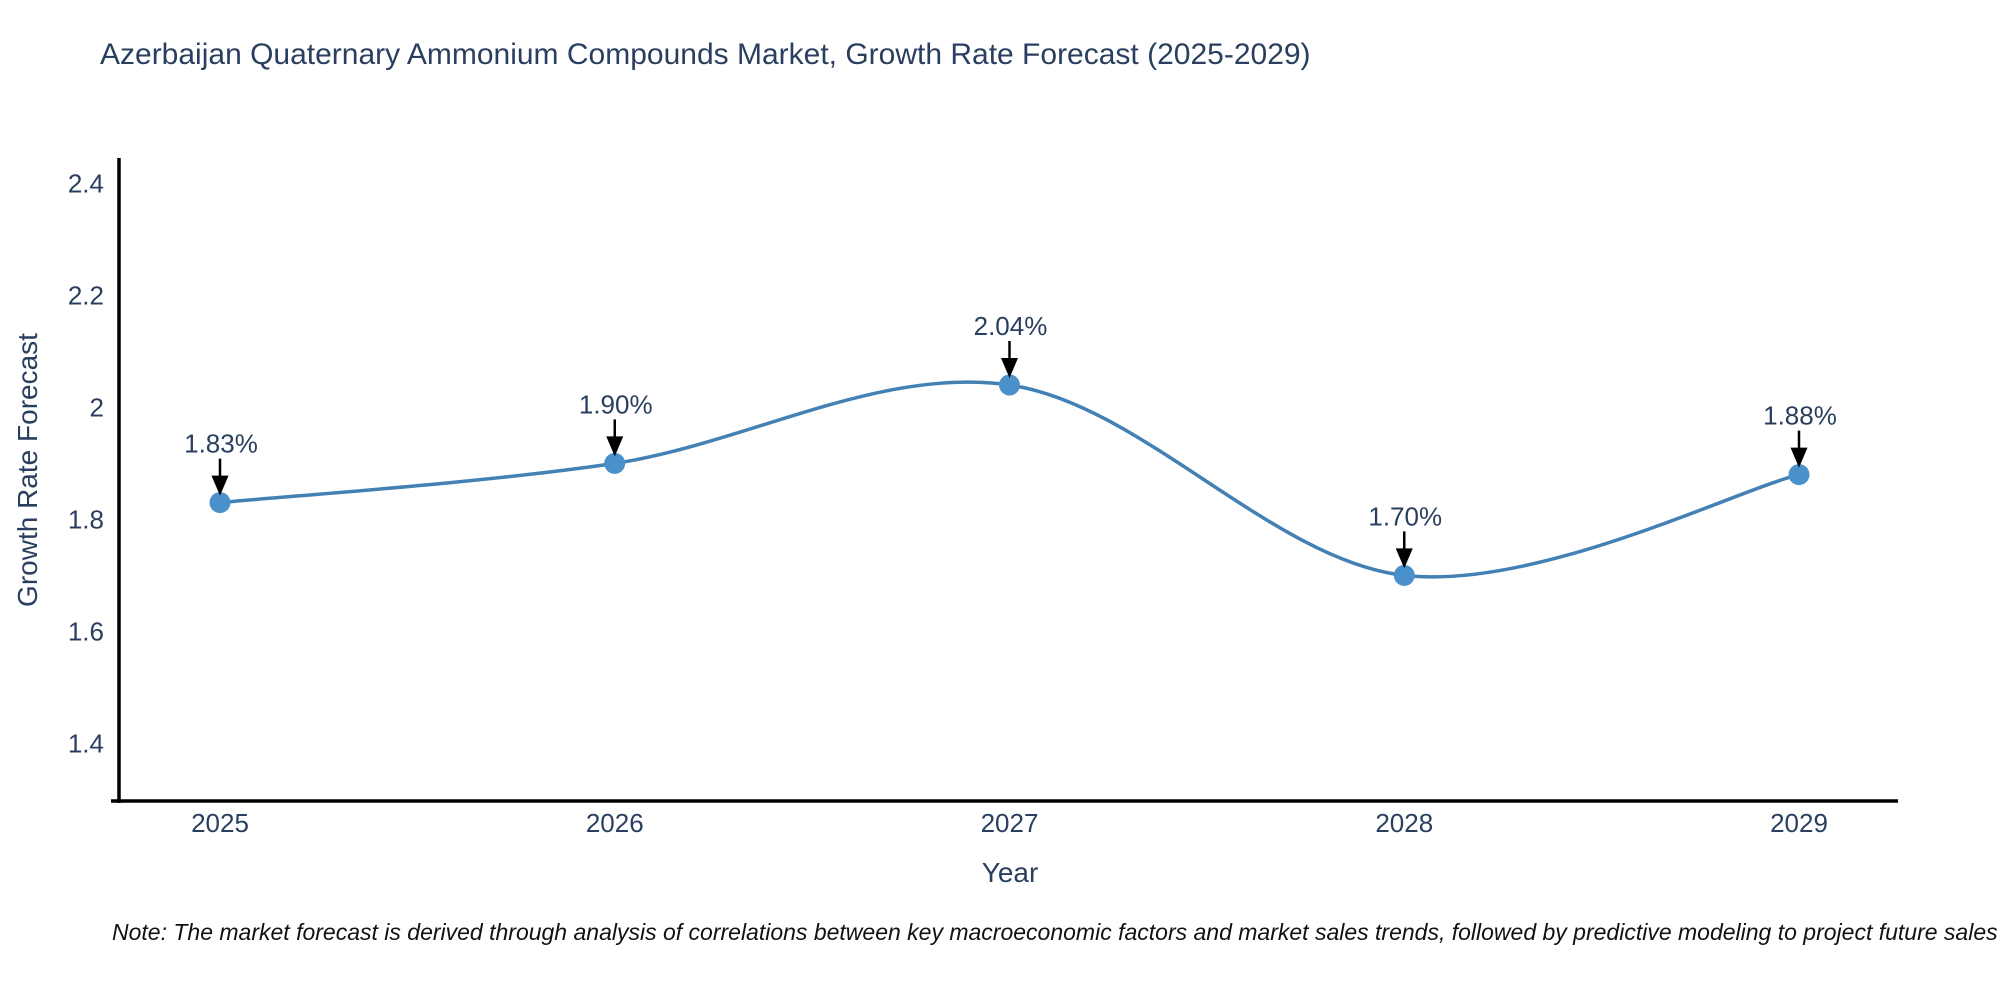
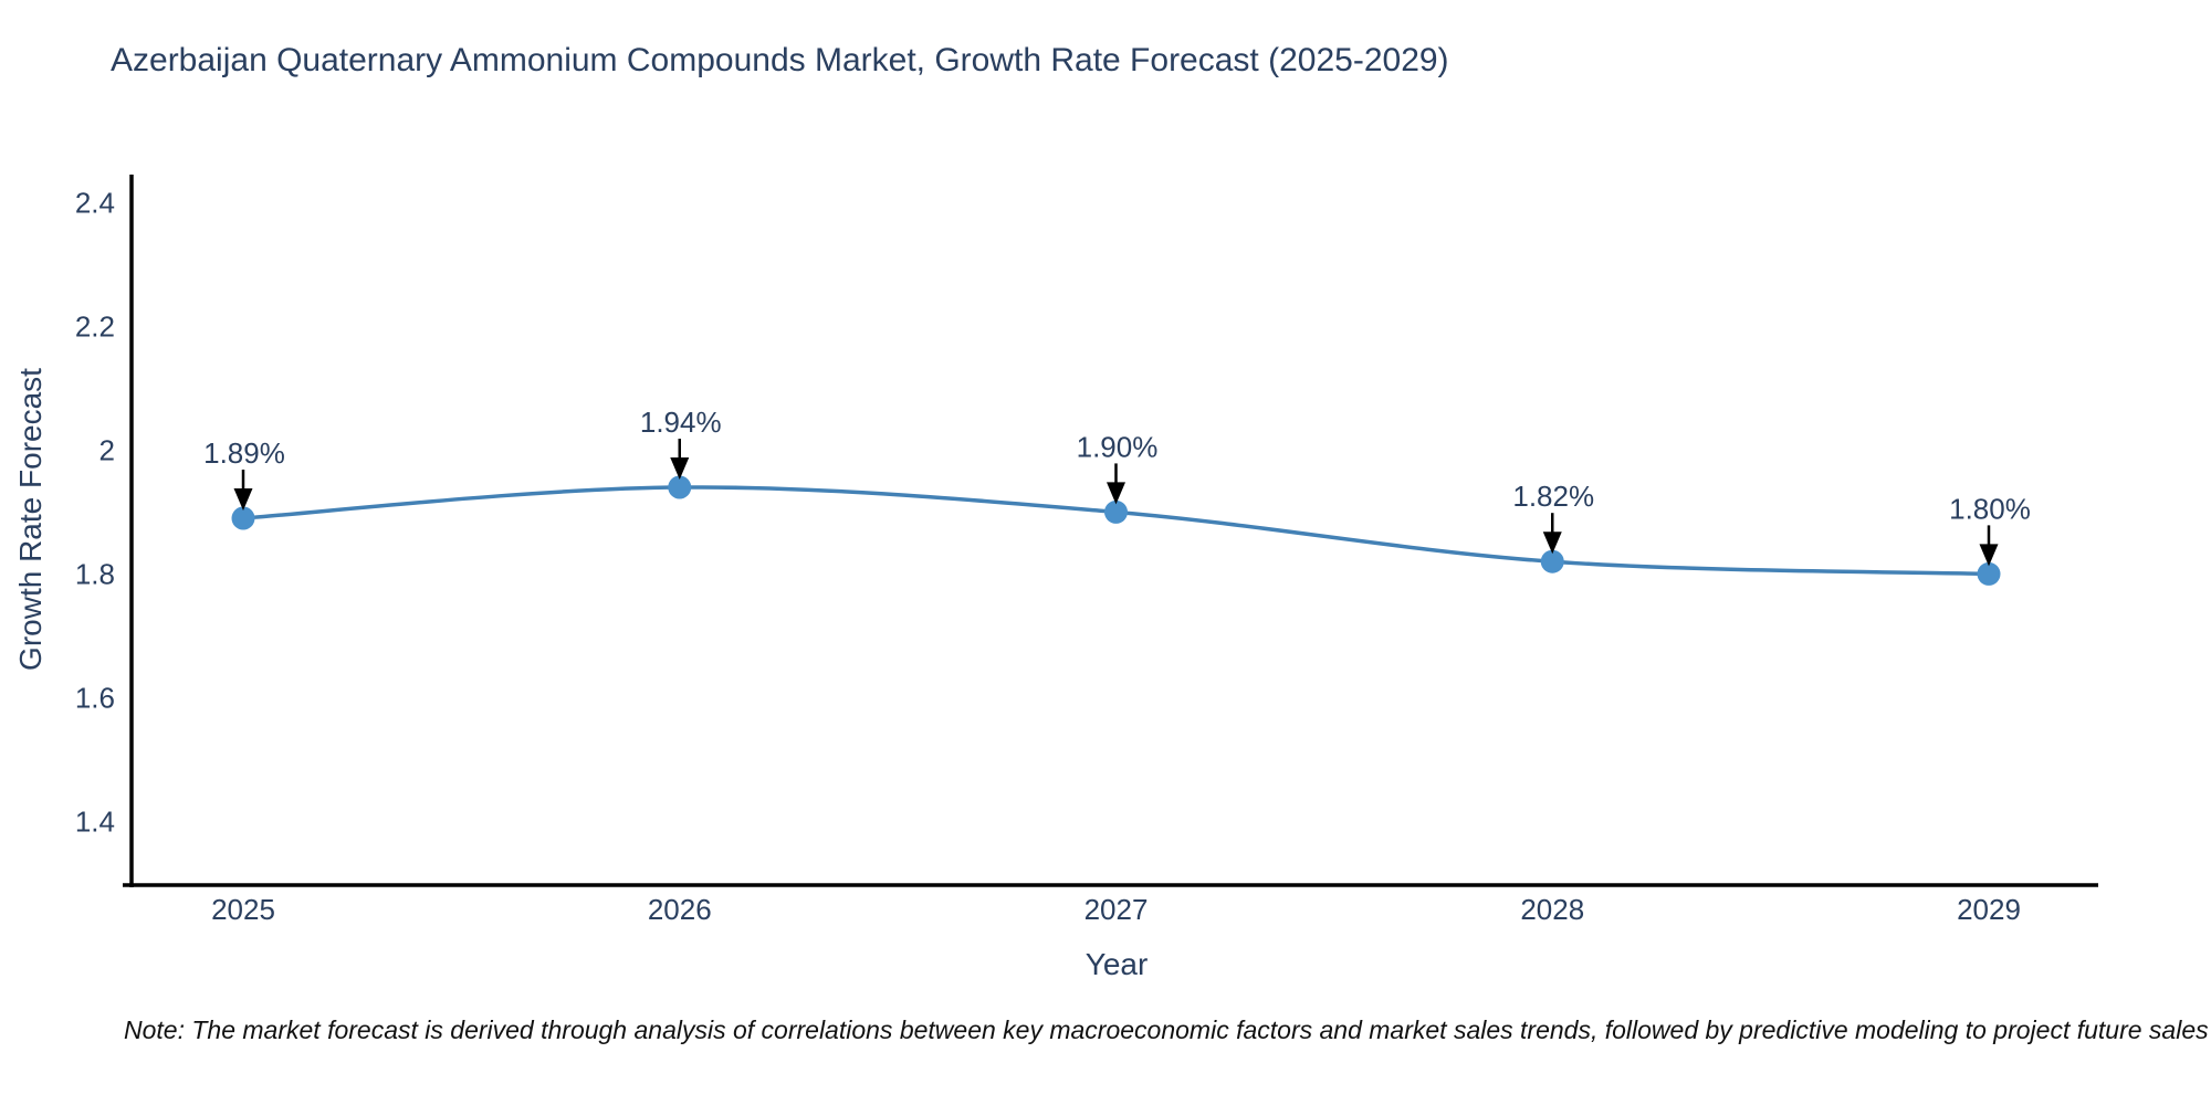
2025: 1.83% -> 1.89%
2026: 1.90% -> 1.94%
2027: 2.04% -> 1.90%
2028: 1.70% -> 1.82%
2029: 1.88% -> 1.80%
